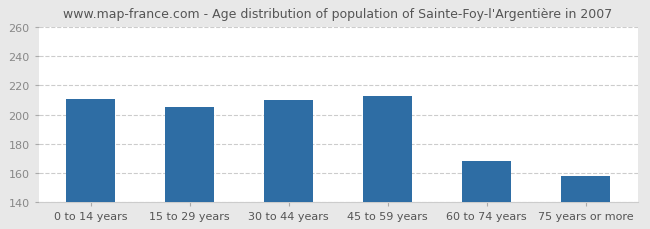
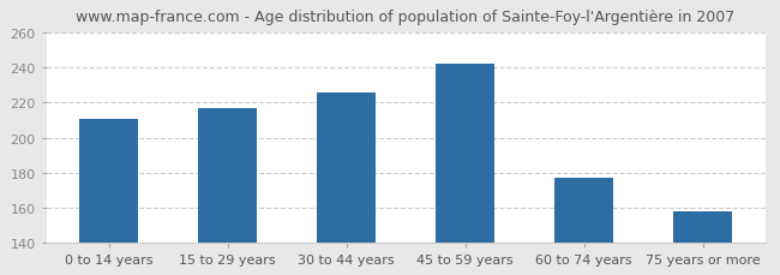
15 to 29 years: 205 -> 217
30 to 44 years: 210 -> 226
45 to 59 years: 213 -> 242
60 to 74 years: 168 -> 177
